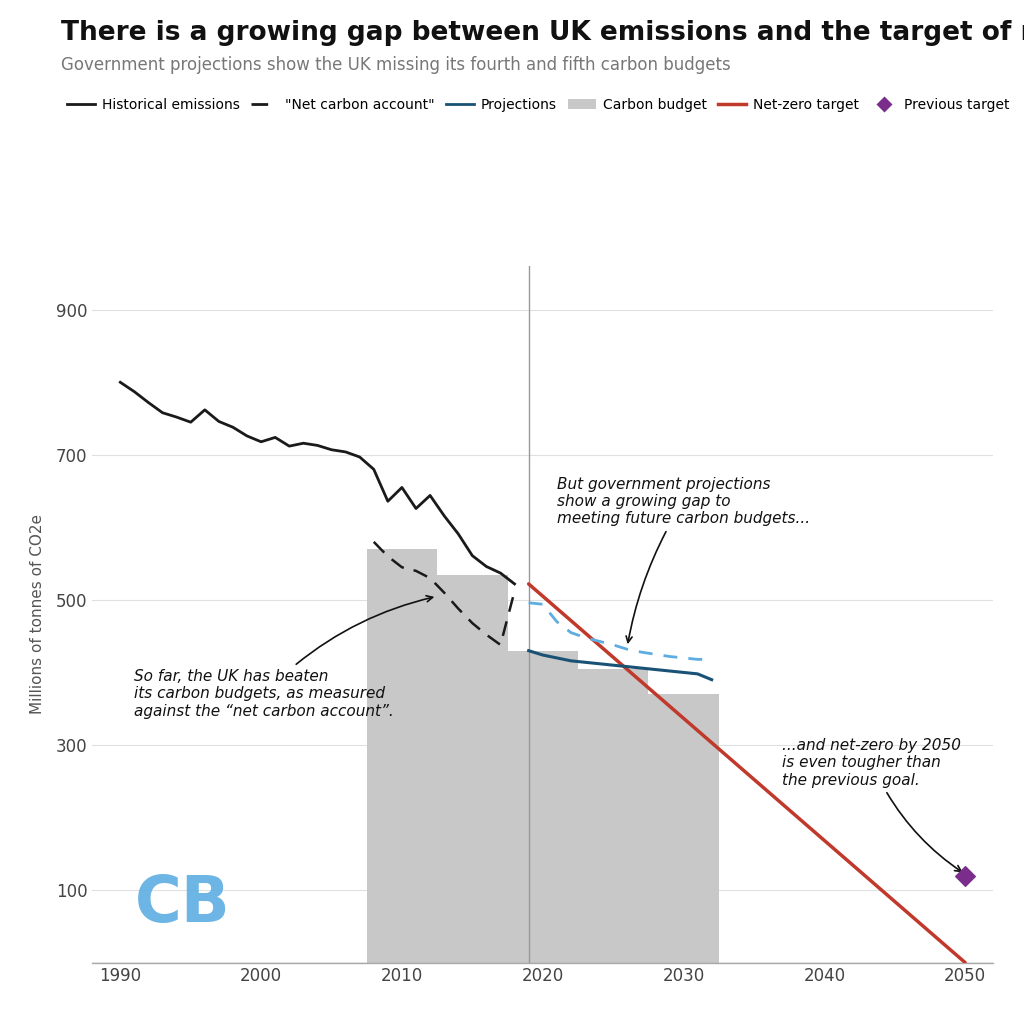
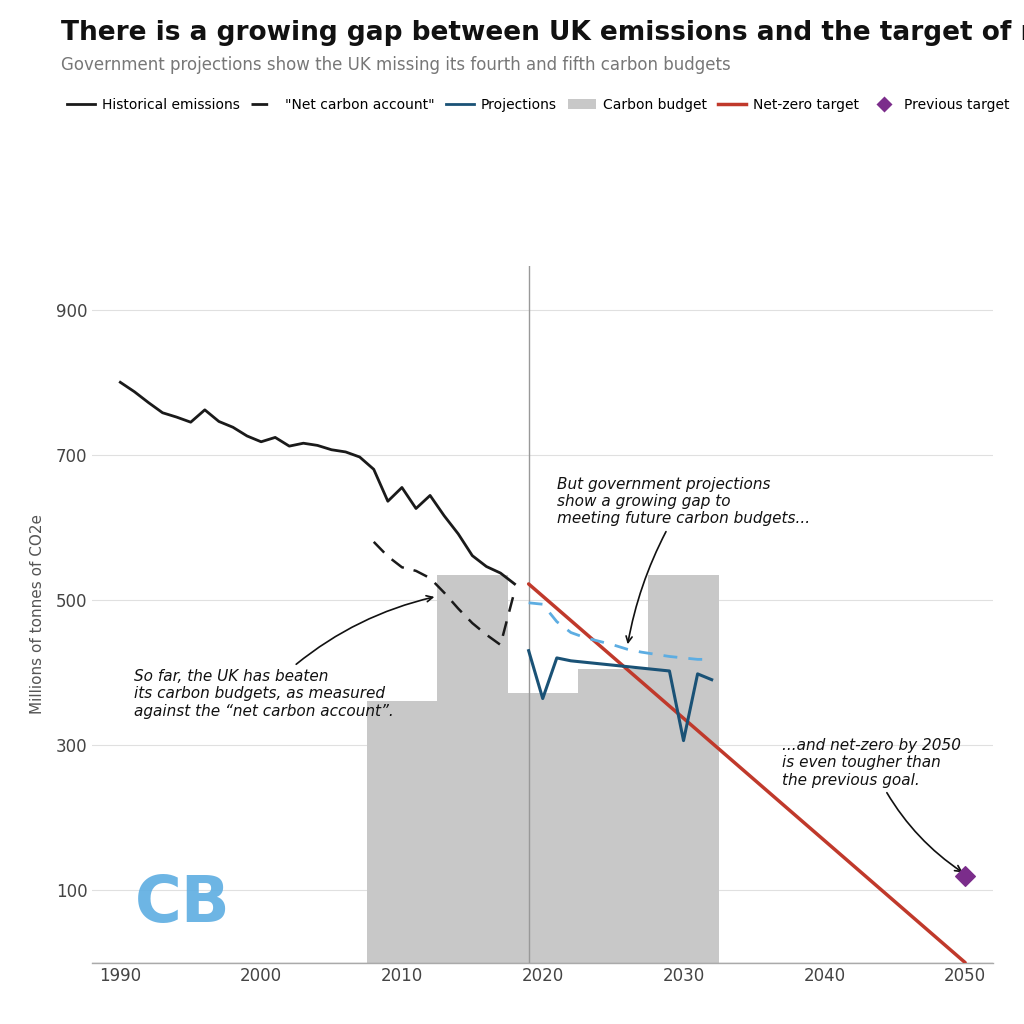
Carbon budget/2010: 570 -> 360
Projections/2020: 424 -> 364
Carbon budget/2020: 430 -> 372
Projections/2030: 400 -> 306
Carbon budget/2030: 370 -> 534
